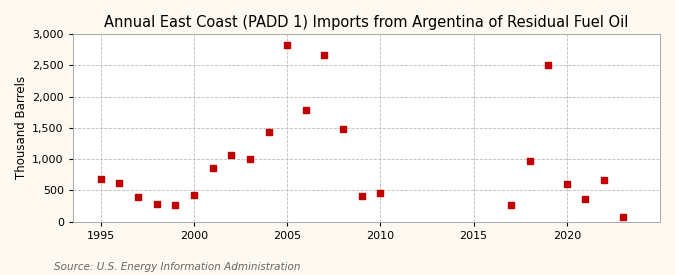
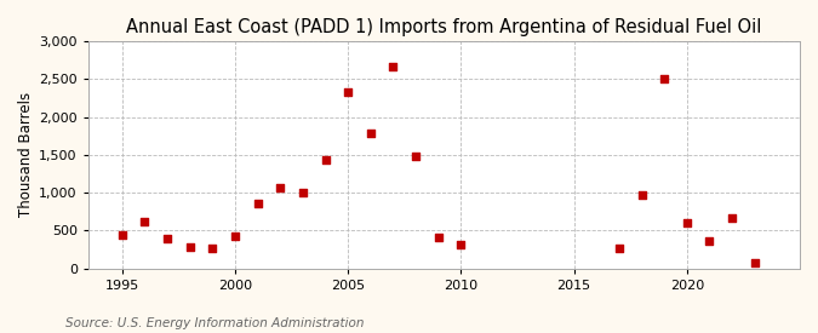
1995: 680 -> 450
2005: 2,820 -> 2,330
2010: 460 -> 320
